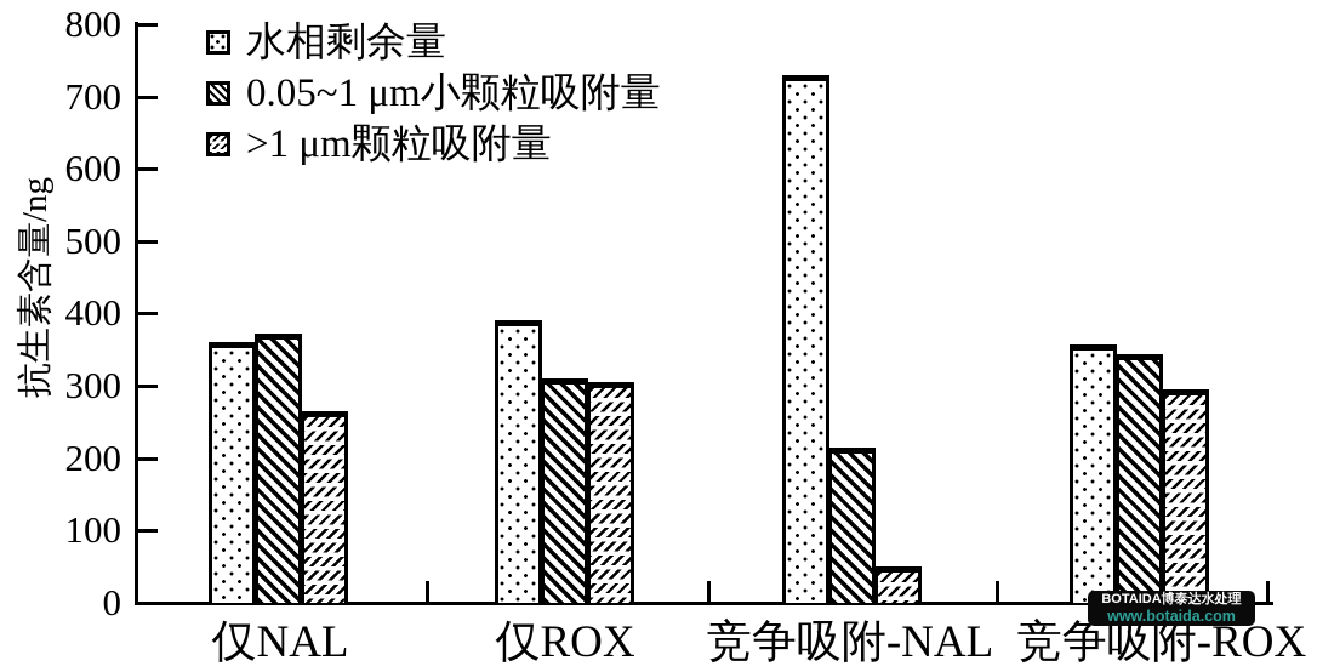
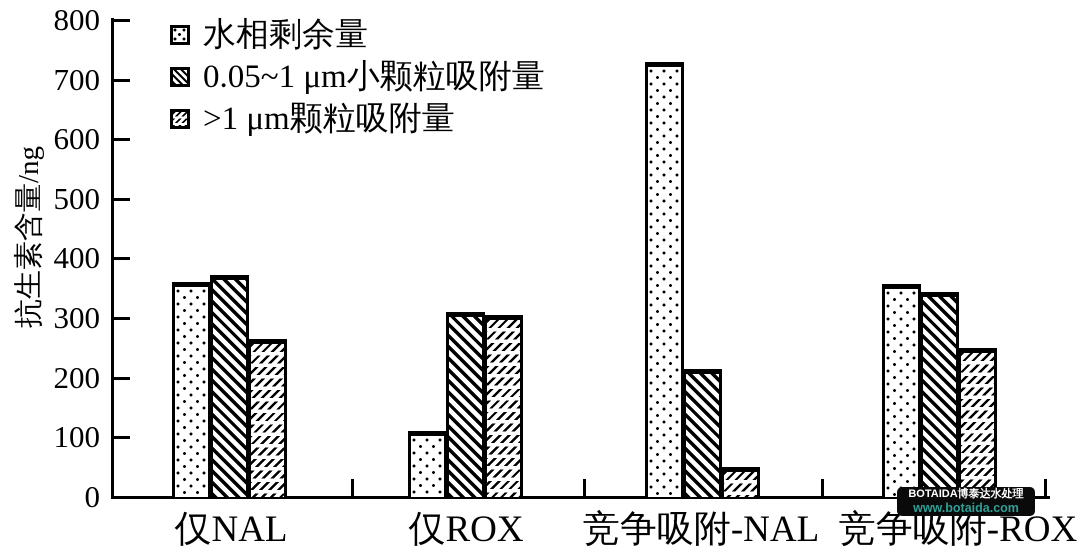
水相剩余量/仅ROX: 390 -> 110
>1 μm颗粒吸附量/竞争吸附-ROX: 300 -> 250
